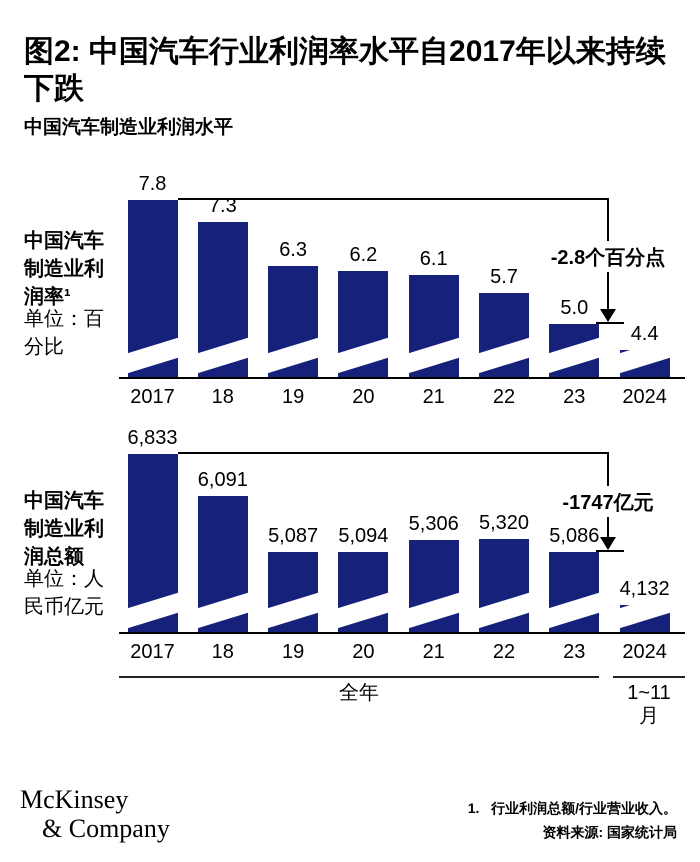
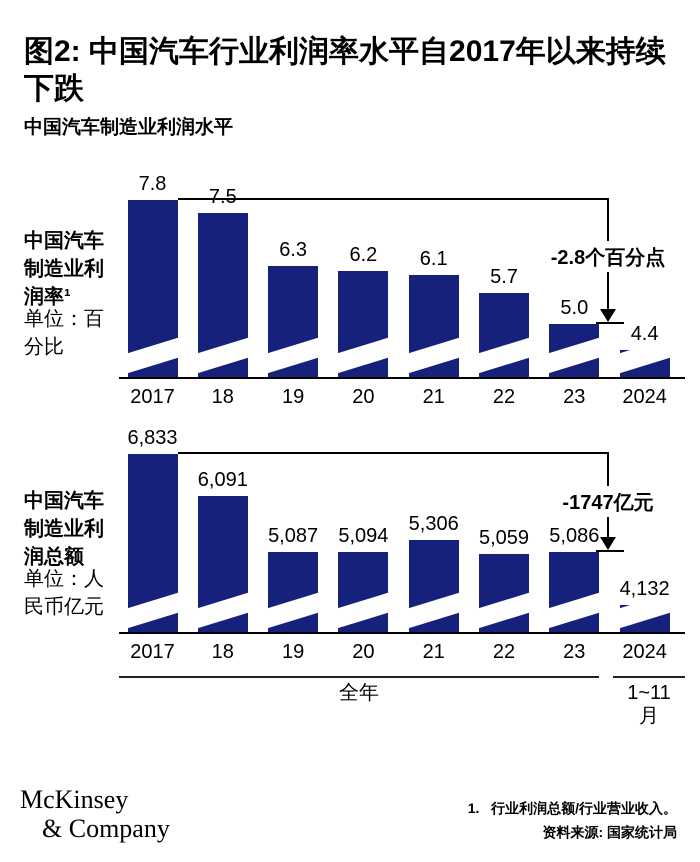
中国汽车制造业利润率¹/18: 7.3 -> 7.5
中国汽车制造业利润总额/22: 5,320 -> 5,059
